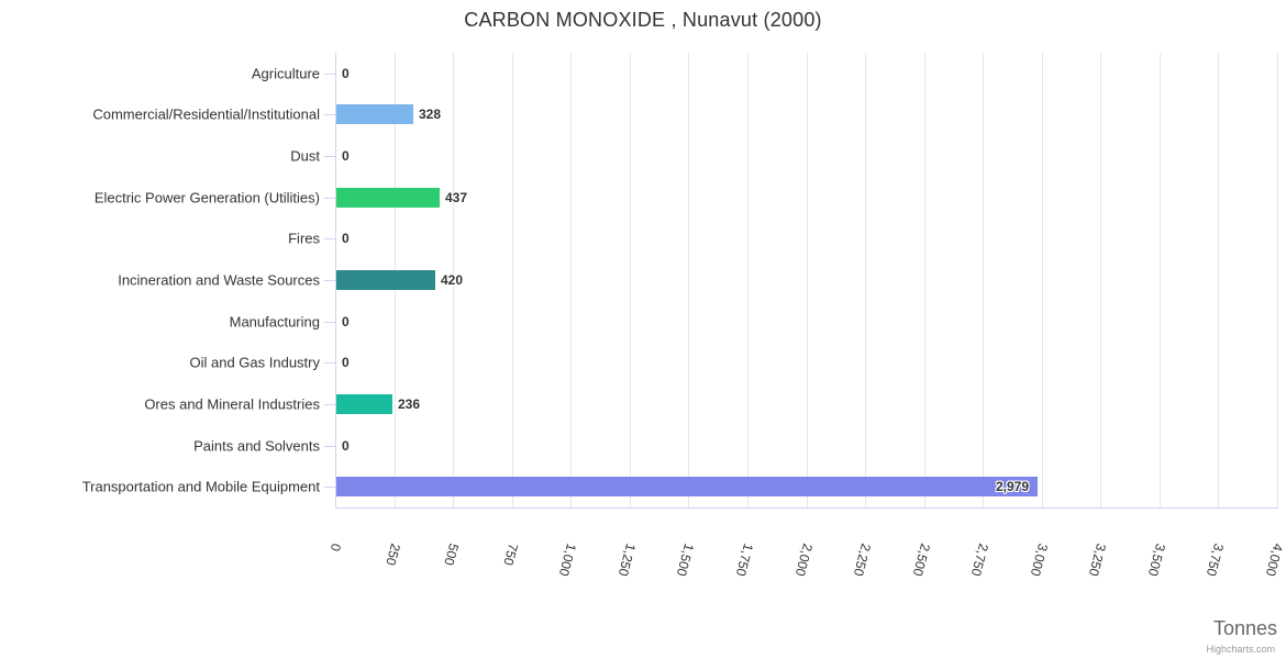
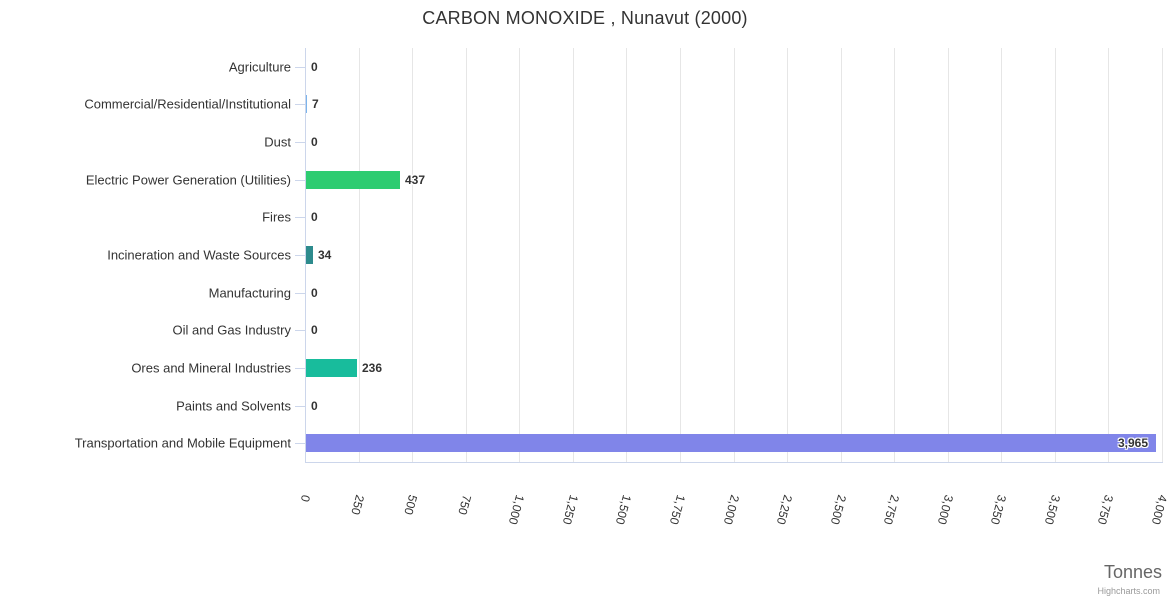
Commercial/Residential/Institutional: 328 -> 7
Incineration and Waste Sources: 420 -> 34
Transportation and Mobile Equipment: 2,979 -> 3,965
